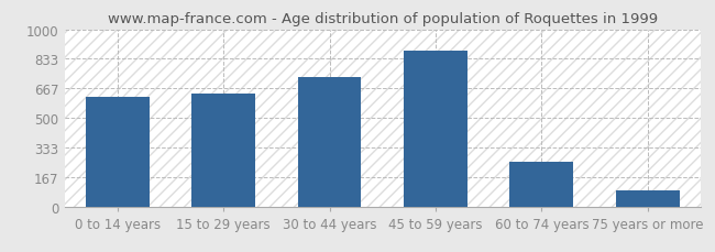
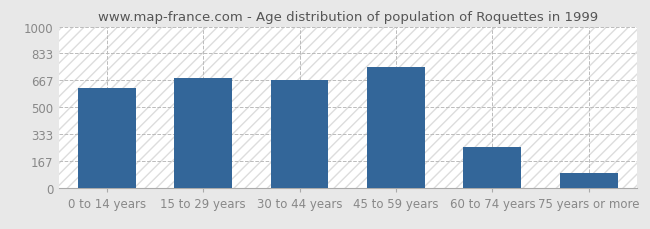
15 to 29 years: 640 -> 680
30 to 44 years: 730 -> 670
45 to 59 years: 880 -> 750
